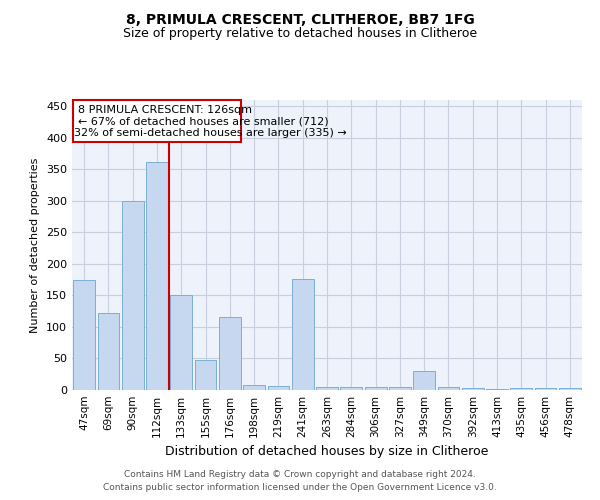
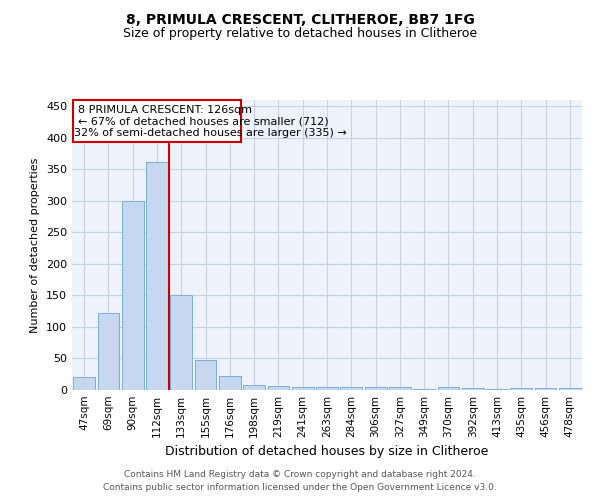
47sqm: 174 -> 20
176sqm: 116 -> 22
241sqm: 176 -> 5
349sqm: 30 -> 1
